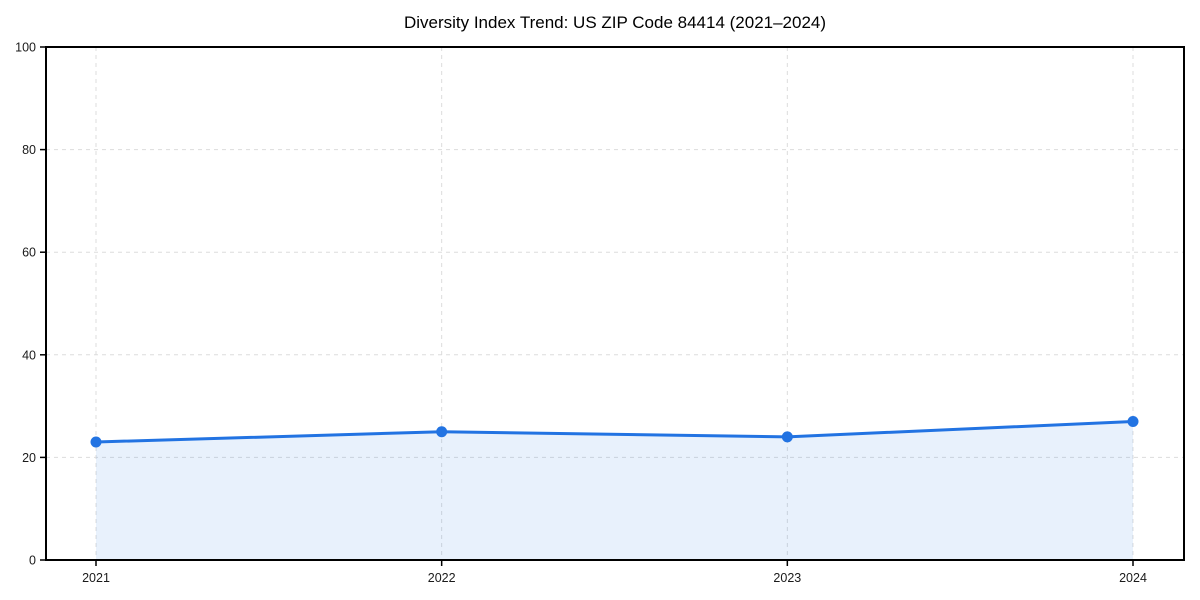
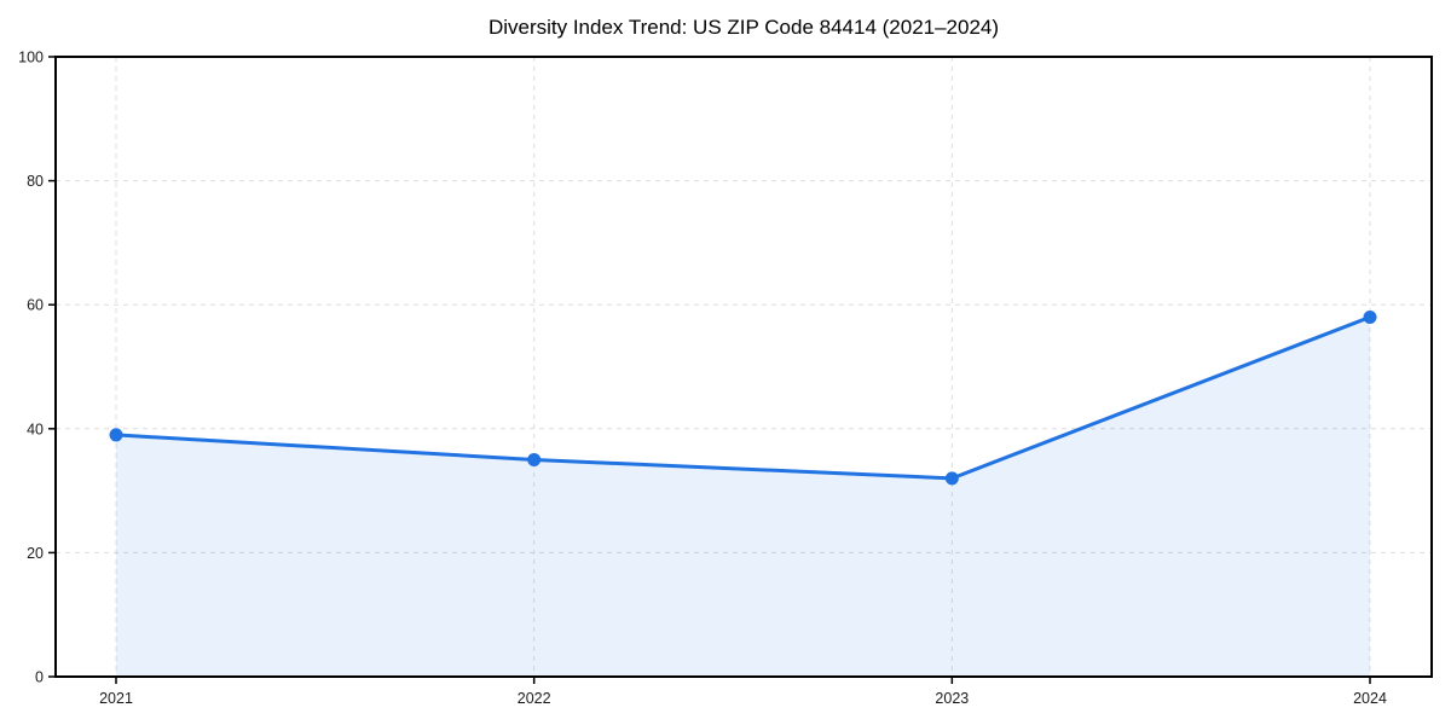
2021: 23 -> 39
2022: 25 -> 35
2023: 24 -> 32
2024: 27 -> 58
